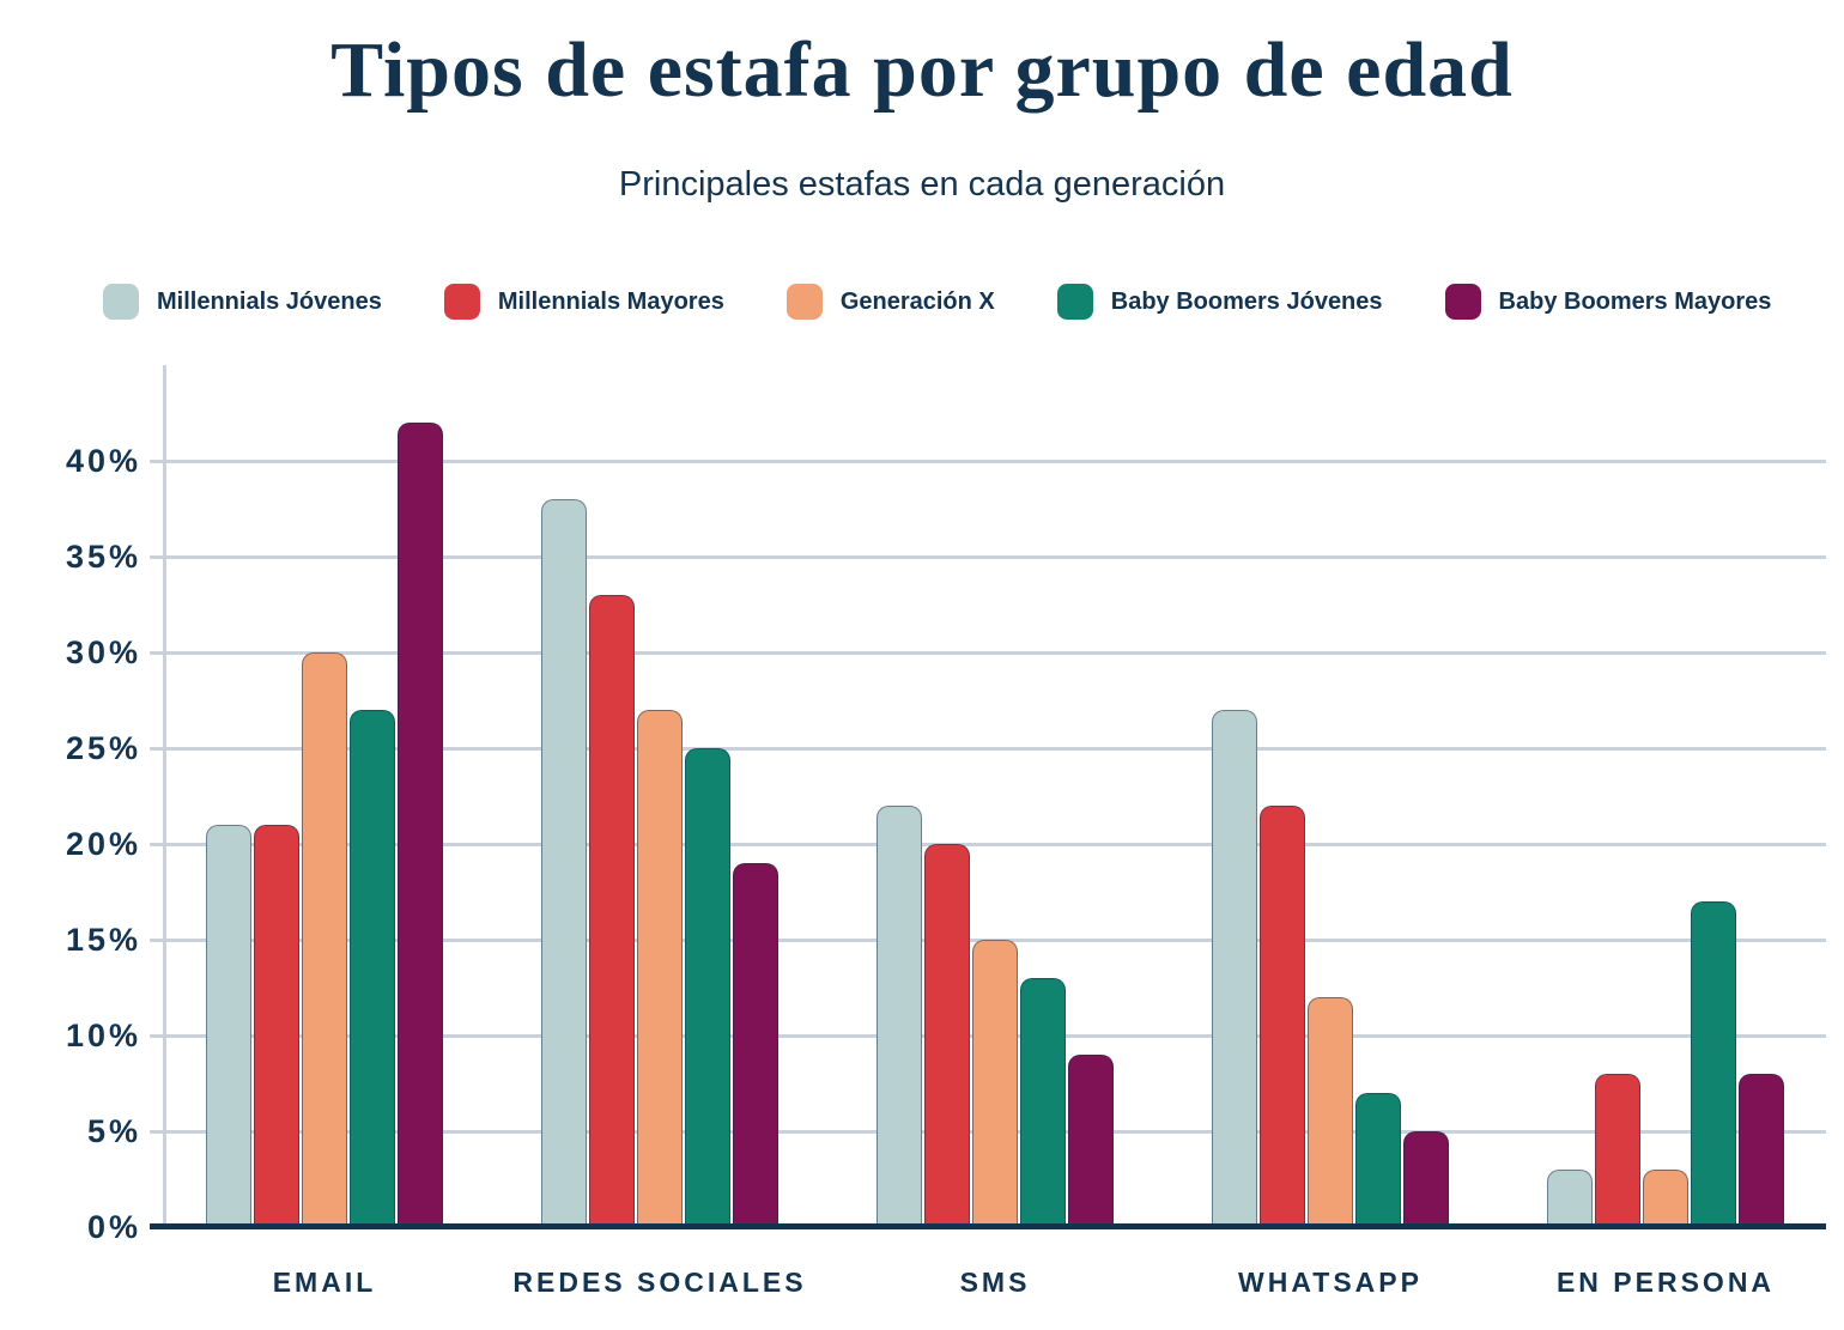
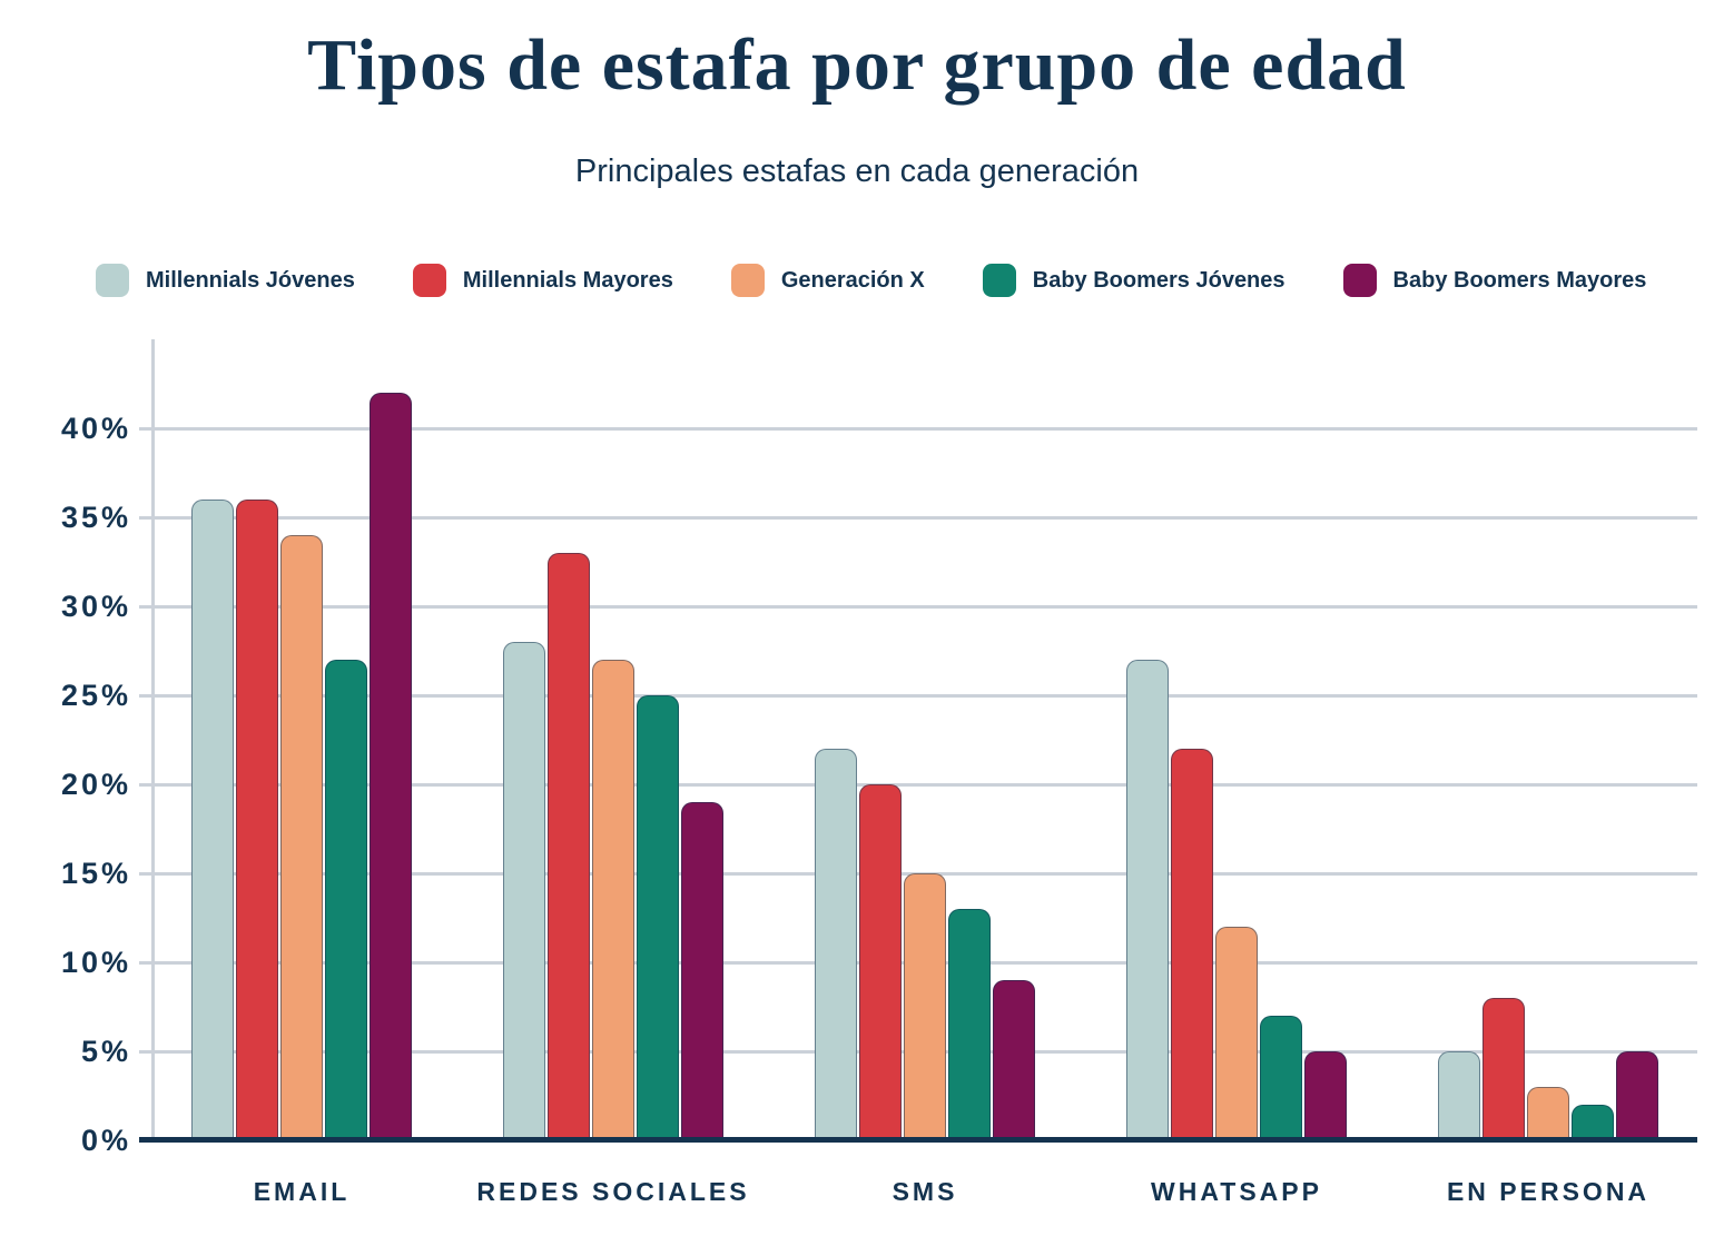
Millennials Jóvenes/EMAIL: 21% -> 36%
Millennials Mayores/EMAIL: 21% -> 36%
Generación X/EMAIL: 30% -> 34%
Millennials Jóvenes/REDES SOCIALES: 38% -> 28%
Millennials Jóvenes/EN PERSONA: 3% -> 5%
Baby Boomers Jóvenes/EN PERSONA: 17% -> 2%
Baby Boomers Mayores/EN PERSONA: 8% -> 5%
